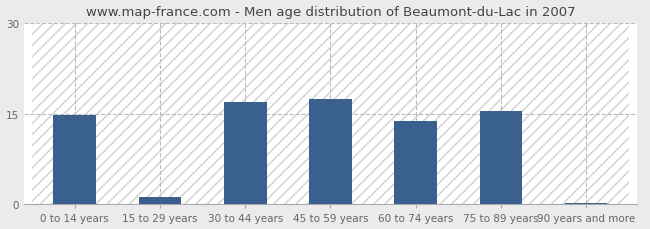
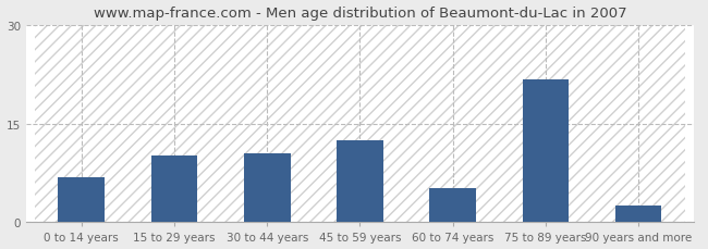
0 to 14 years: 14.7 -> 6.8
15 to 29 years: 1.3 -> 10.2
30 to 44 years: 17.0 -> 10.4
45 to 59 years: 17.5 -> 12.4
60 to 74 years: 13.8 -> 5.2
75 to 89 years: 15.4 -> 21.8
90 years and more: 0.2 -> 2.6
